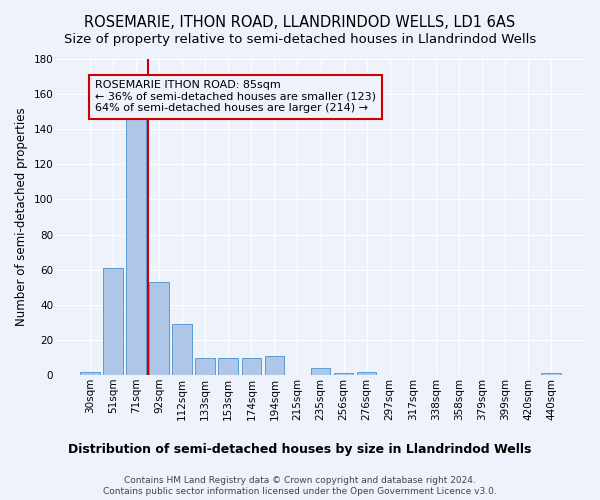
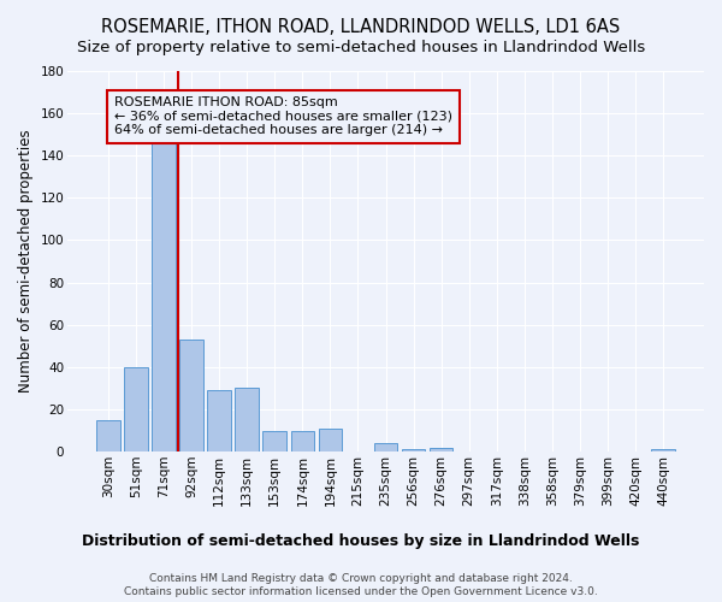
30sqm: 2 -> 15
51sqm: 61 -> 40
133sqm: 10 -> 30
